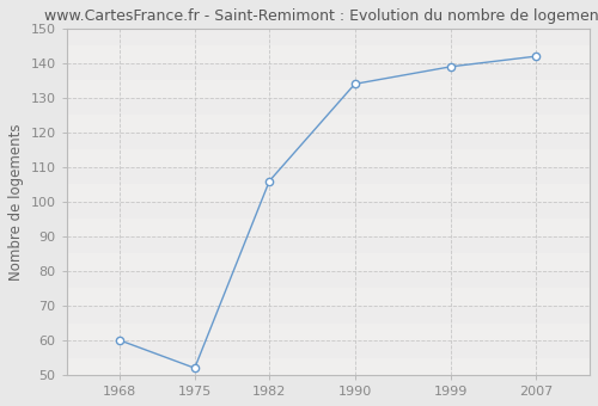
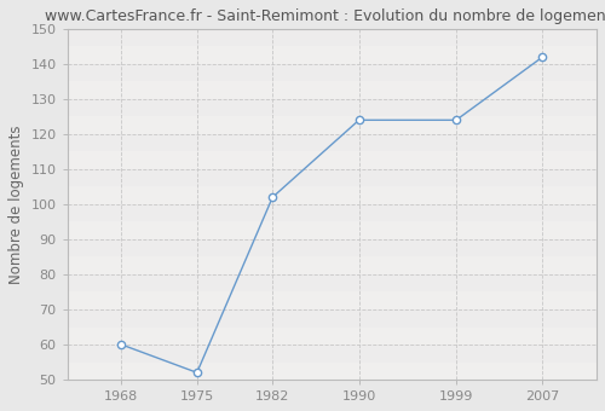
1982: 106 -> 102
1990: 134 -> 124
1999: 139 -> 124
